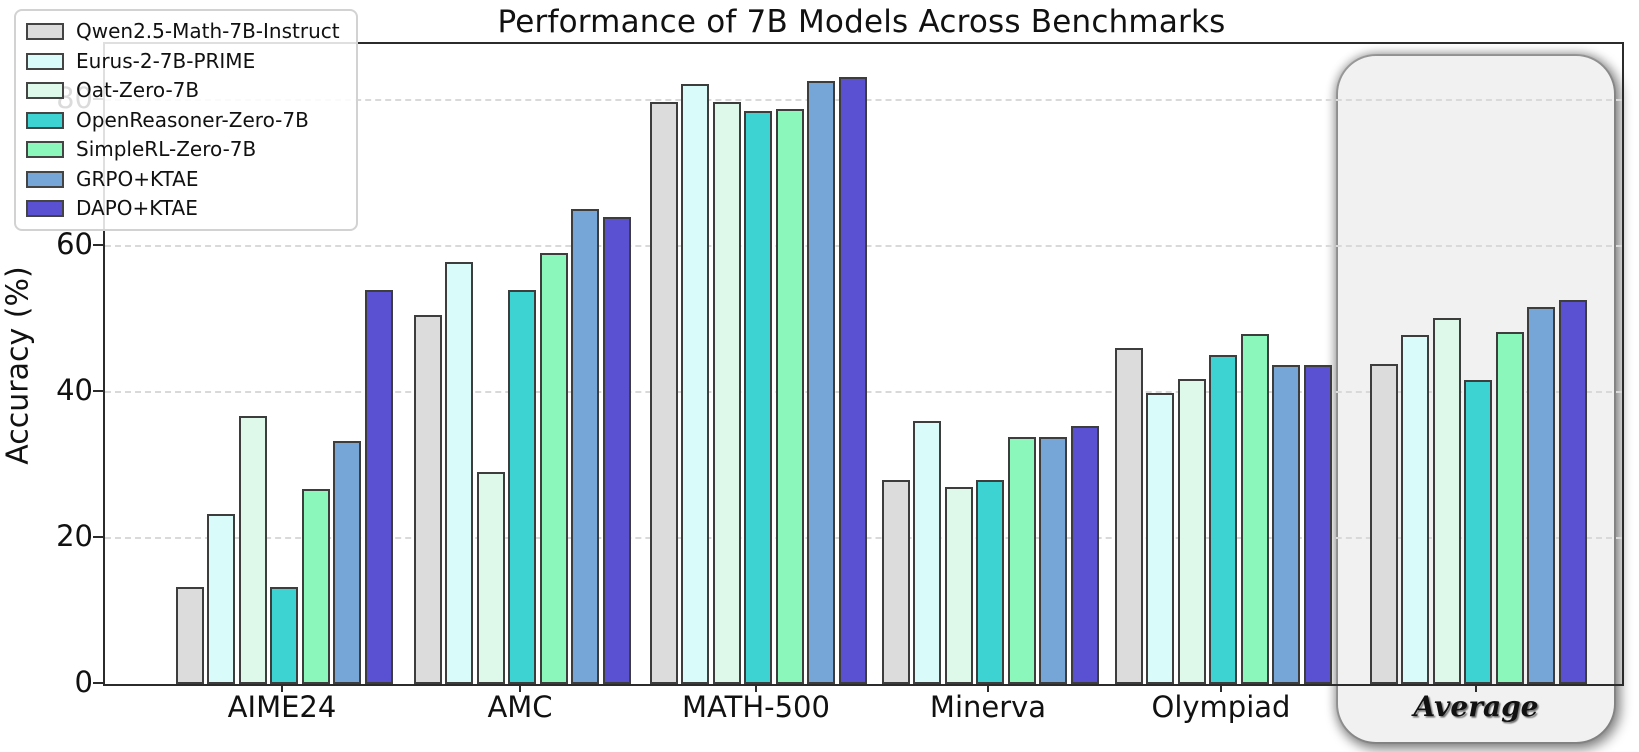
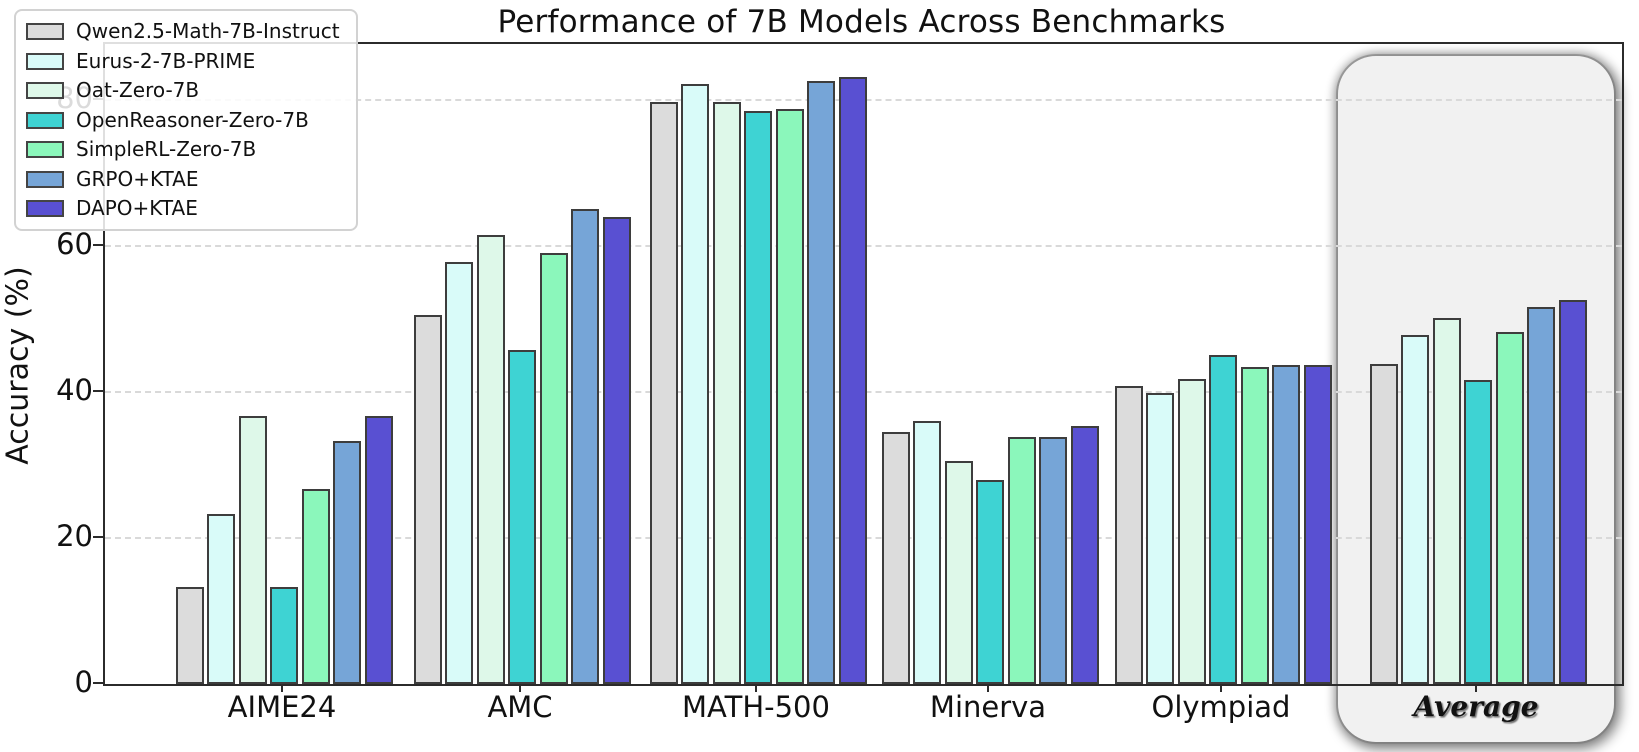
DAPO+KTAE/AIME24: 54 -> 37
Oat-Zero-7B/AMC: 29 -> 62
OpenReasoner-Zero-7B/AMC: 54 -> 46
Qwen2.5-Math-7B-Instruct/Minerva: 28 -> 35
Oat-Zero-7B/Minerva: 27 -> 30
Qwen2.5-Math-7B-Instruct/Olympiad: 46 -> 41
SimpleRL-Zero-7B/Olympiad: 48 -> 43
